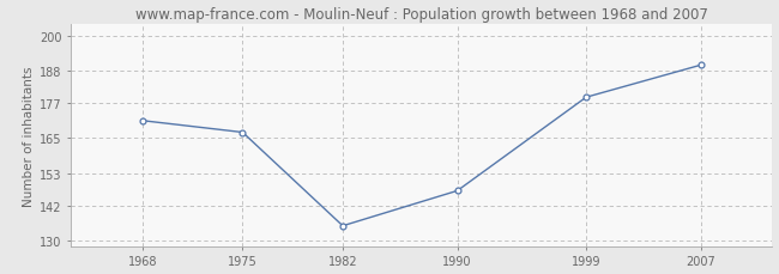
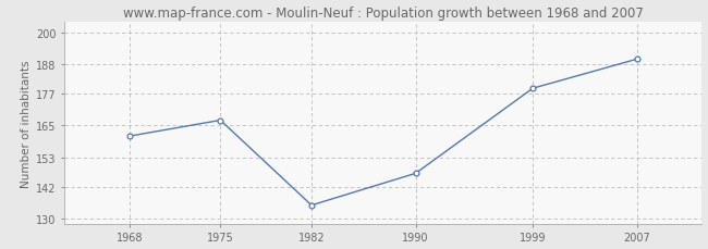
1968: 171 -> 161
